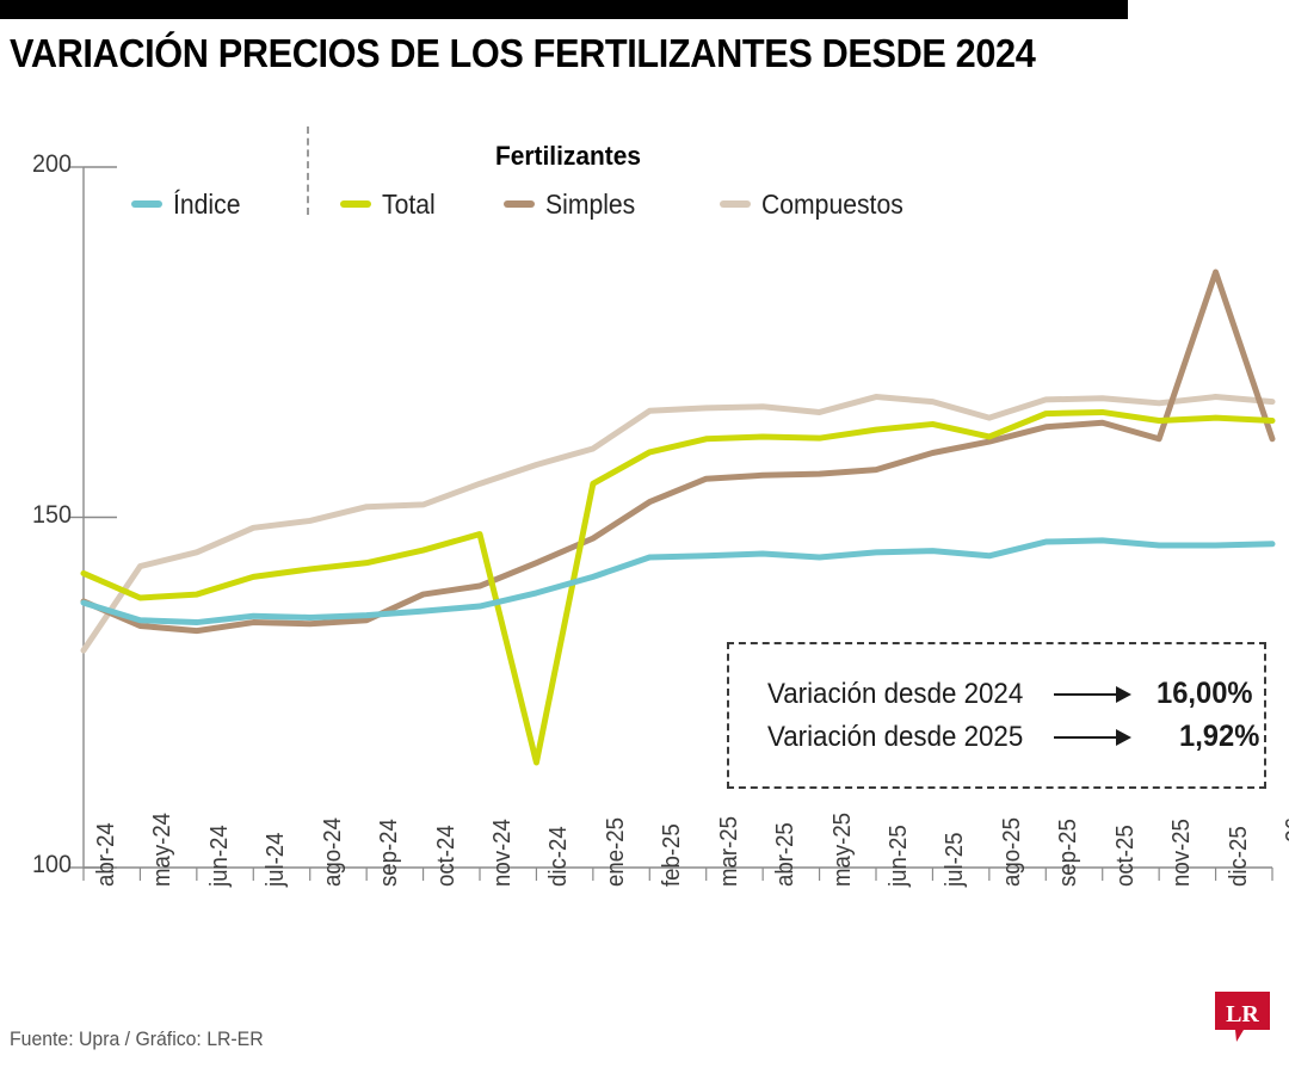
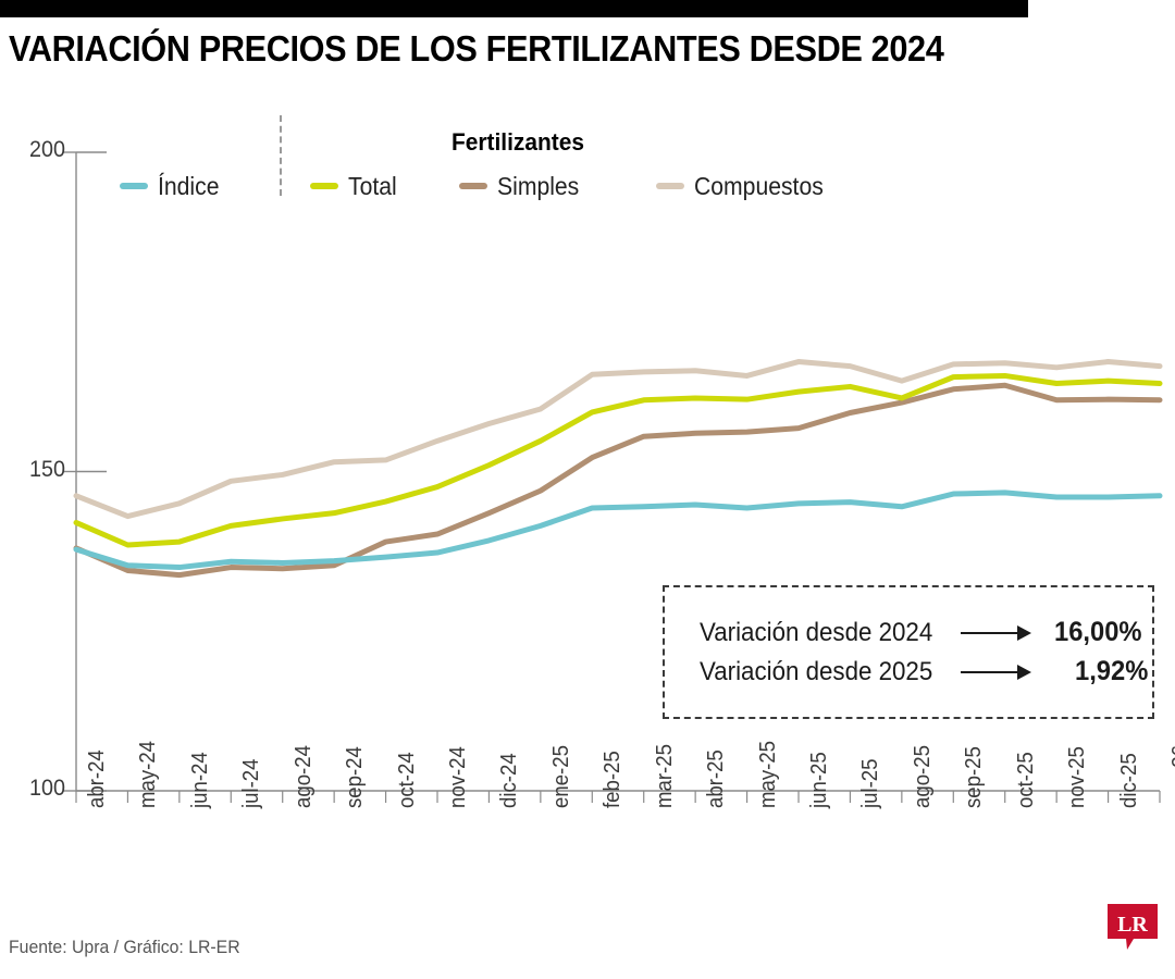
Compuestos/abr-24: 131 -> 146
Total/dic-24: 115 -> 151
Simples/dic-25: 185 -> 161
